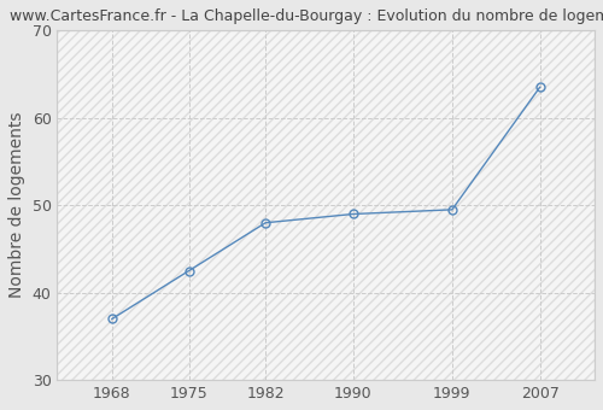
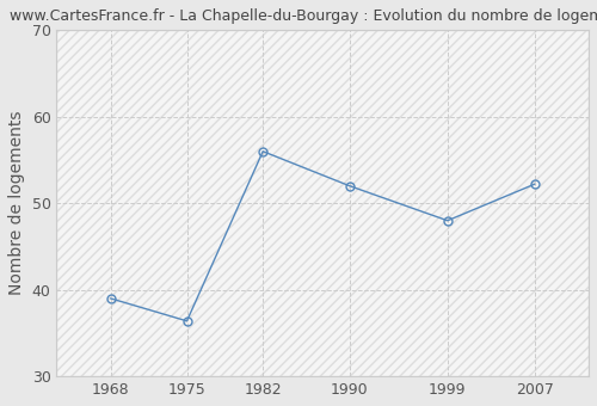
1968: 37.0 -> 39.0
1975: 42.5 -> 36.4
1982: 48.0 -> 56.0
1990: 49.0 -> 52.0
1999: 49.5 -> 48.0
2007: 63.5 -> 52.2
